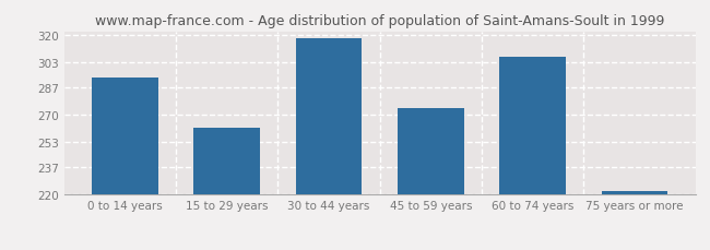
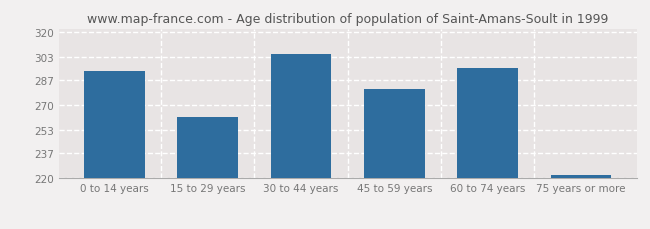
30 to 44 years: 318 -> 305
45 to 59 years: 274 -> 281
60 to 74 years: 306 -> 295
